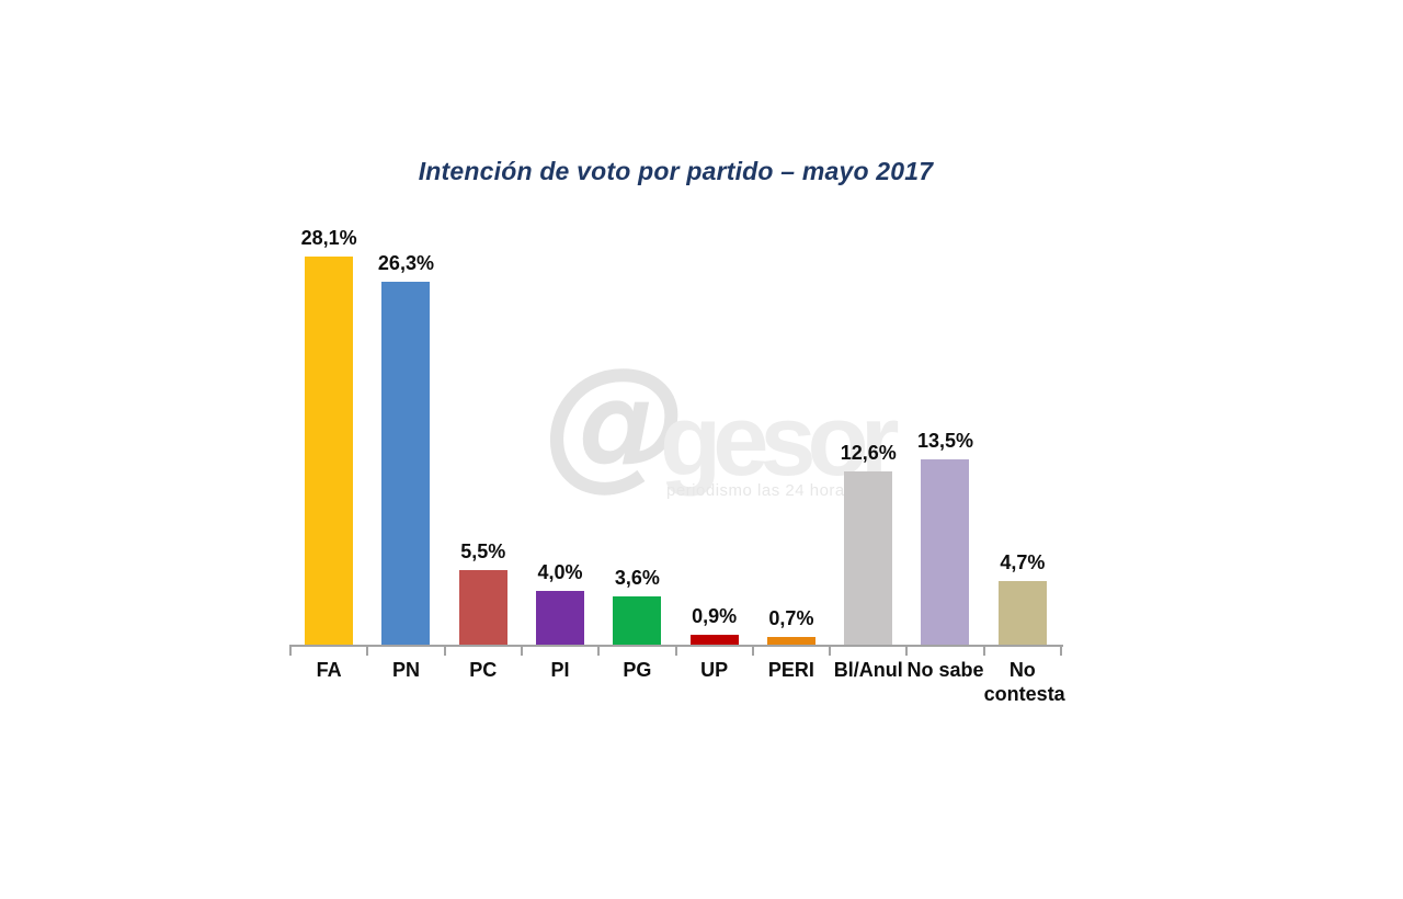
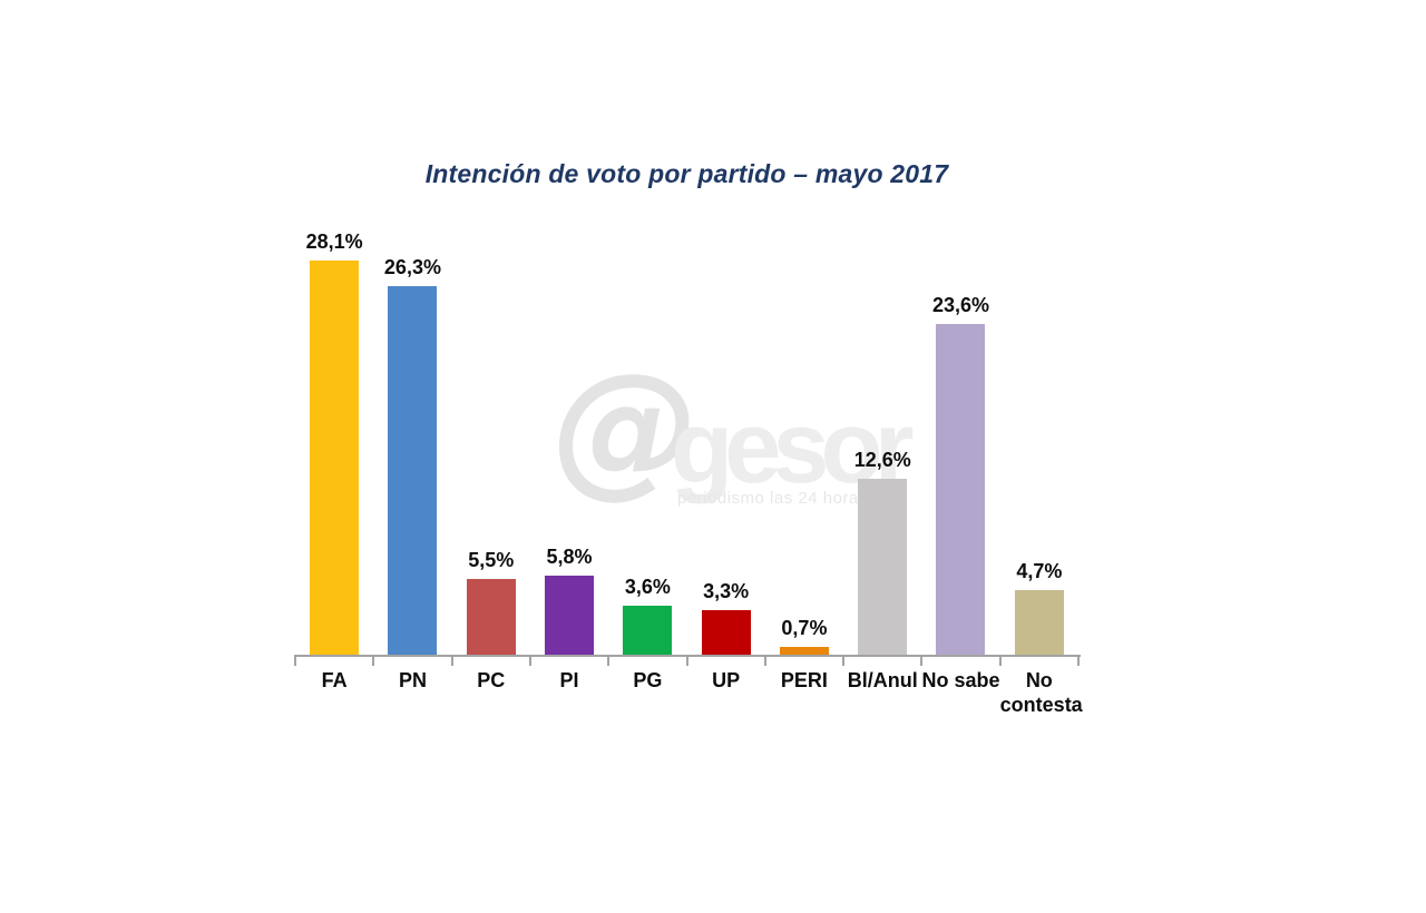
PI: 4,0% -> 5,8%
UP: 0,9% -> 3,3%
No sabe: 13,5% -> 23,6%
